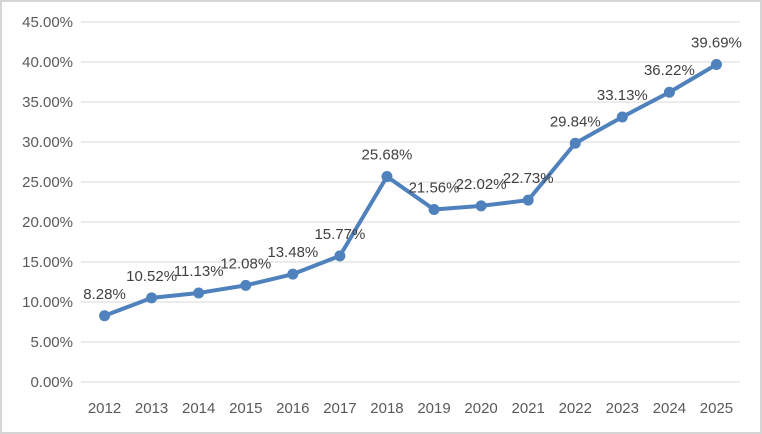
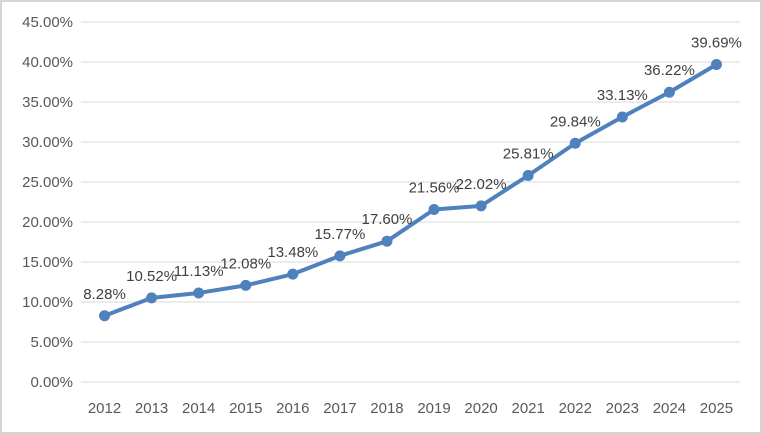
2018: 25.68% -> 17.60%
2021: 22.73% -> 25.81%
